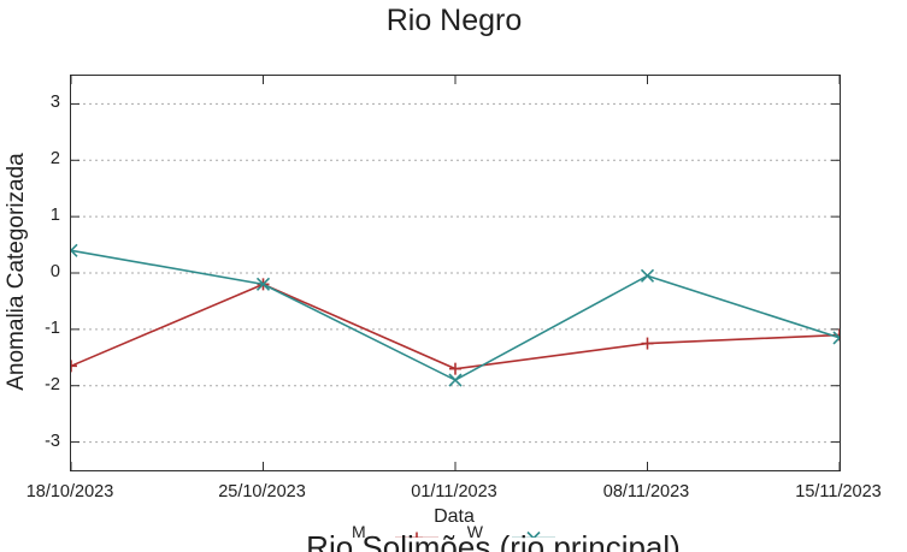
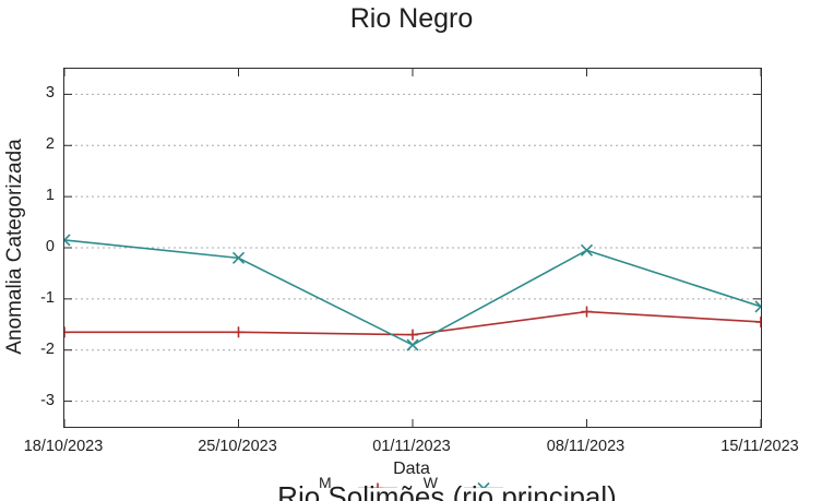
W/18/10/2023: 0.4 -> 0.1
M/25/10/2023: -0.2 -> -1.6
M/15/11/2023: -1.1 -> -1.4
